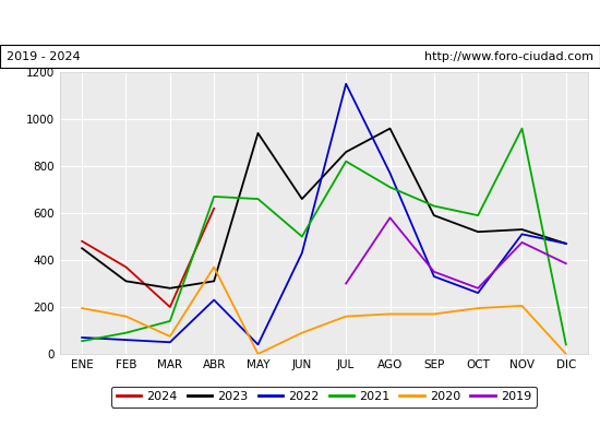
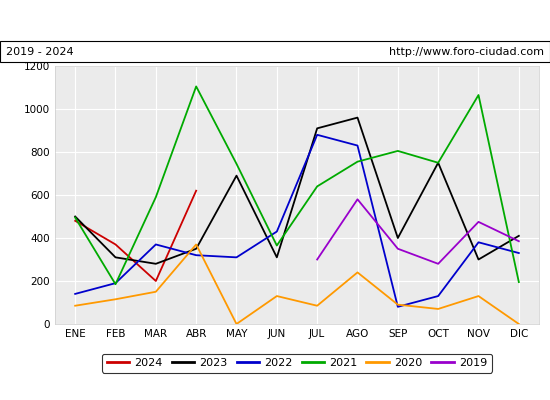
2023/ENE: 450 -> 500
2022/ENE: 70 -> 140
2021/ENE: 55 -> 495
2020/ENE: 195 -> 85
2022/FEB: 60 -> 190
2021/FEB: 90 -> 185
2020/FEB: 160 -> 115
2022/MAR: 50 -> 370
2021/MAR: 140 -> 590
2020/MAR: 75 -> 150
2023/ABR: 310 -> 350
2022/ABR: 230 -> 320
2021/ABR: 670 -> 1105
2023/MAY: 940 -> 690
2022/MAY: 40 -> 310
2021/MAY: 660 -> 745
2023/JUN: 660 -> 310
2021/JUN: 500 -> 365
2020/JUN: 90 -> 130
2023/JUL: 860 -> 910
2022/JUL: 1150 -> 880
2021/JUL: 820 -> 640
2020/JUL: 160 -> 85
2022/AGO: 770 -> 830
2021/AGO: 710 -> 755
2020/AGO: 170 -> 240
2023/SEP: 590 -> 400
2022/SEP: 330 -> 80
2021/SEP: 630 -> 805
2020/SEP: 170 -> 90
2023/OCT: 520 -> 750
2022/OCT: 260 -> 130
2021/OCT: 590 -> 750
2020/OCT: 195 -> 70
2023/NOV: 530 -> 300
2022/NOV: 510 -> 380
2021/NOV: 960 -> 1065
2020/NOV: 205 -> 130
2023/DIC: 470 -> 410
2022/DIC: 470 -> 330
2021/DIC: 40 -> 195
